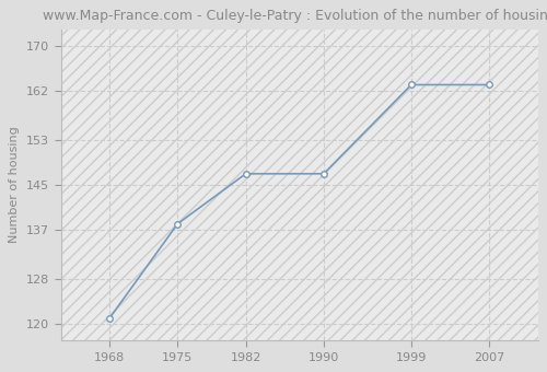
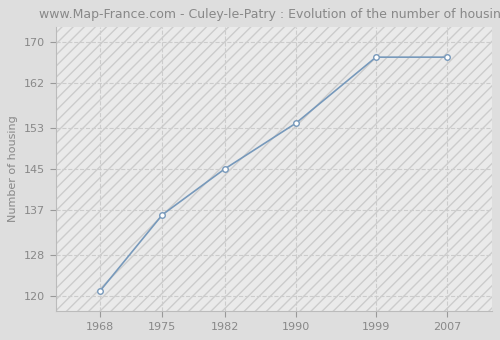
1975: 138 -> 136
1982: 147 -> 145
1990: 147 -> 154
1999: 163 -> 167
2007: 163 -> 167
